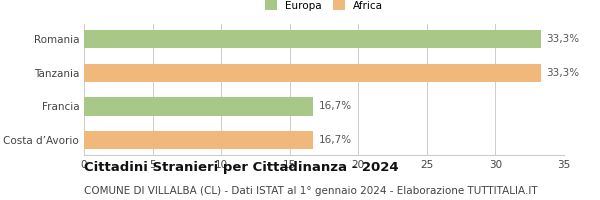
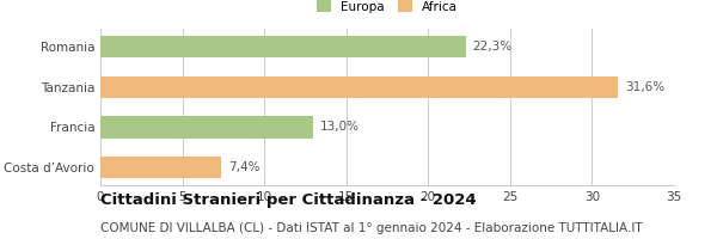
Romania: 33,3% -> 22,3%
Tanzania: 33,3% -> 31,6%
Francia: 16,7% -> 13,0%
Costa d’Avorio: 16,7% -> 7,4%
